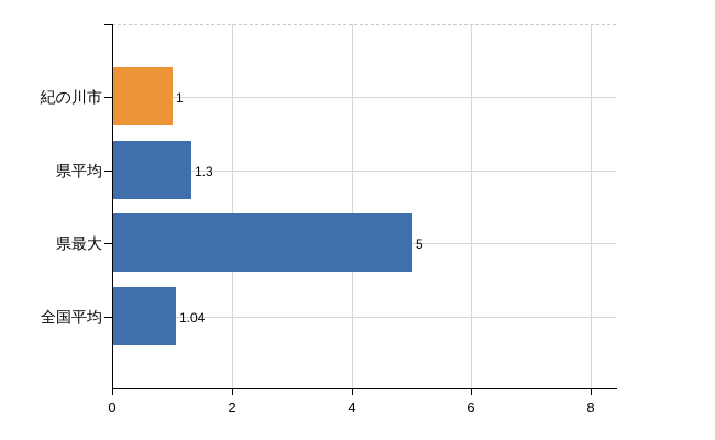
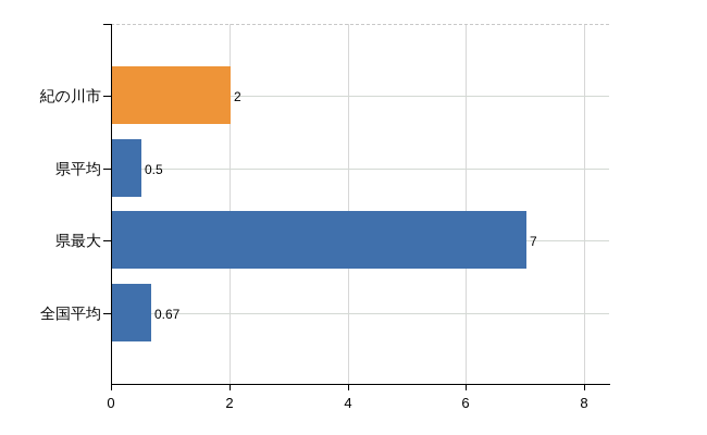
紀の川市: 1 -> 2
県平均: 1.3 -> 0.5
県最大: 5 -> 7
全国平均: 1.04 -> 0.67
